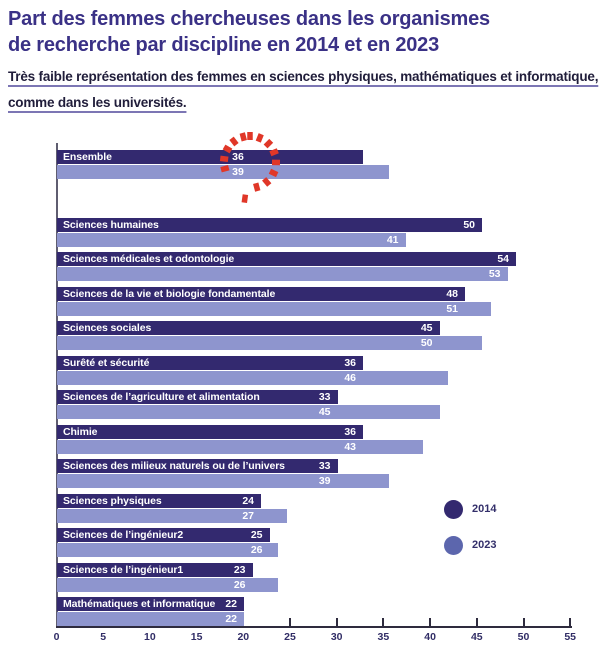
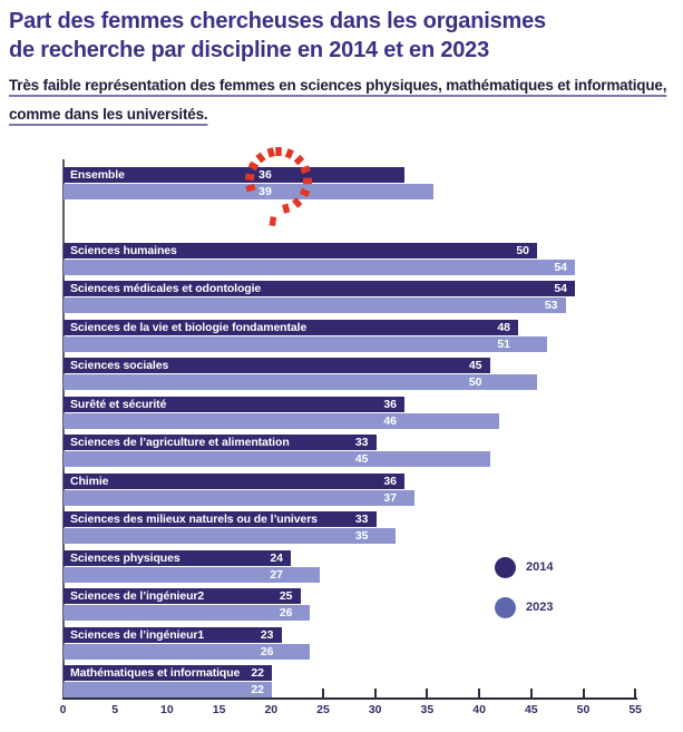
2023/Sciences humaines: 41 -> 54
2023/Chimie: 43 -> 37
2023/Sciences des milieux naturels ou de l’univers: 39 -> 35
